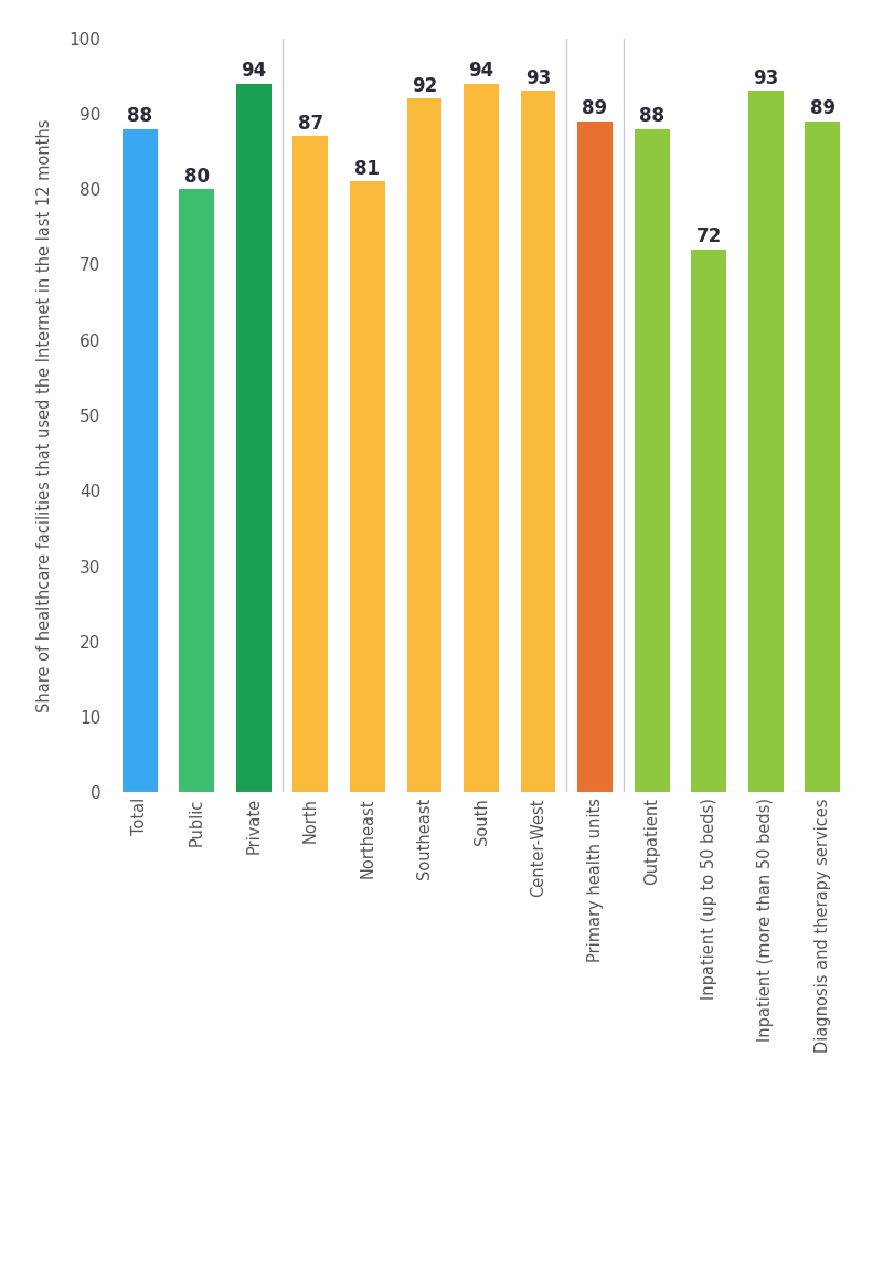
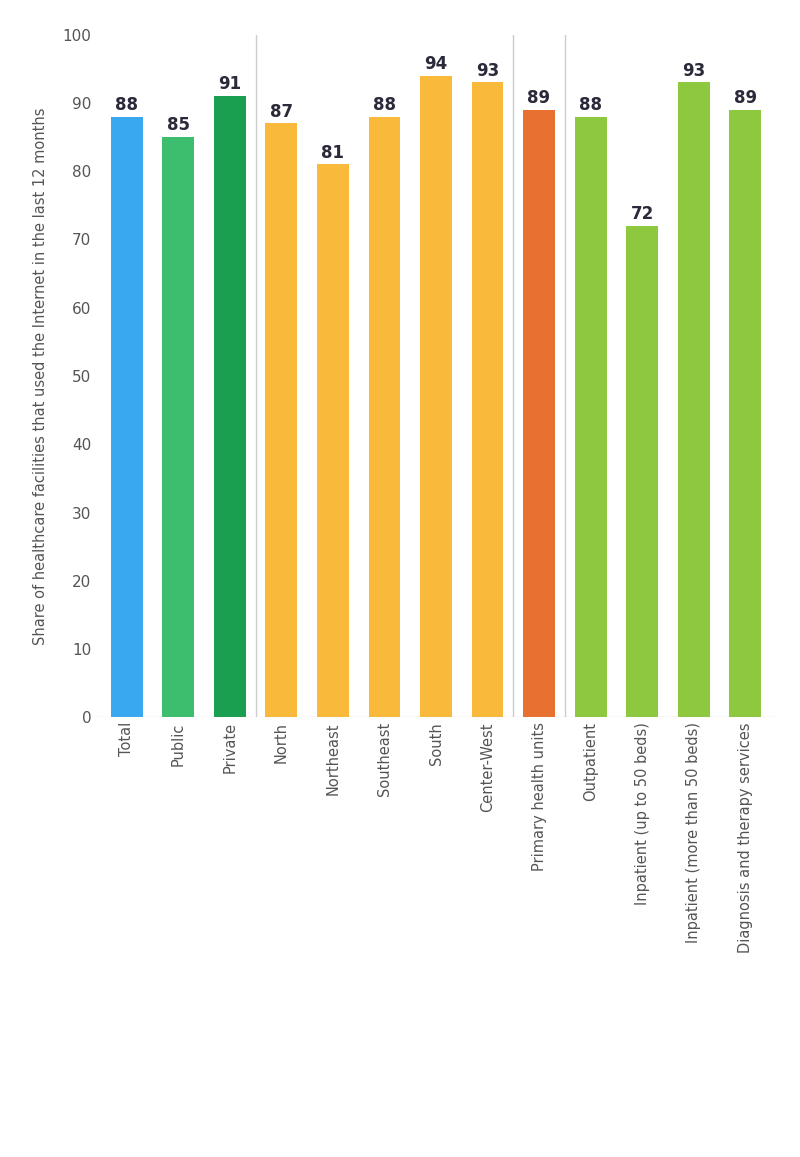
Public: 80 -> 85
Private: 94 -> 91
Southeast: 92 -> 88
